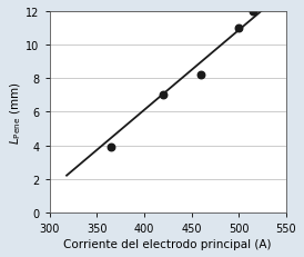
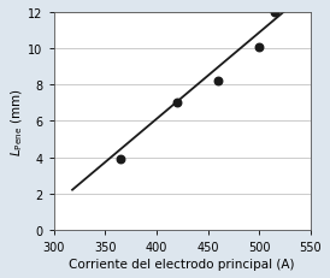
500: 11.0 -> 10.1
